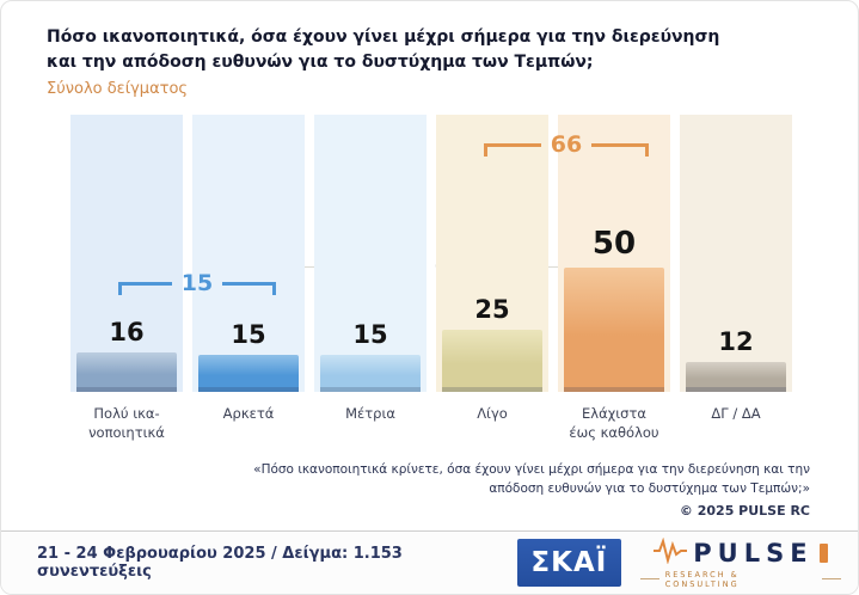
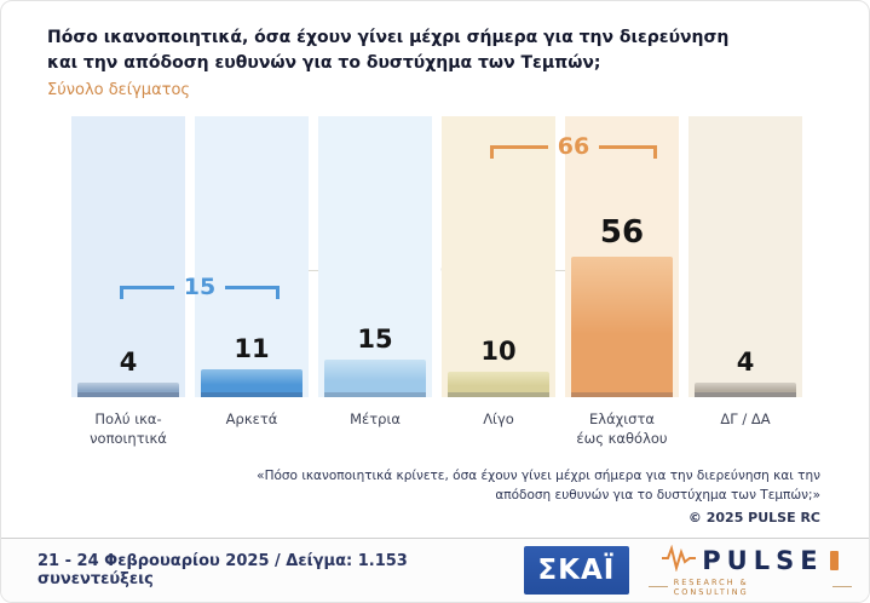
Πολύ ικα- νοποιητικά: 16 -> 4
Αρκετά: 15 -> 11
Λίγο: 25 -> 10
Ελάχιστα έως καθόλου: 50 -> 56
ΔΓ / ΔΑ: 12 -> 4
